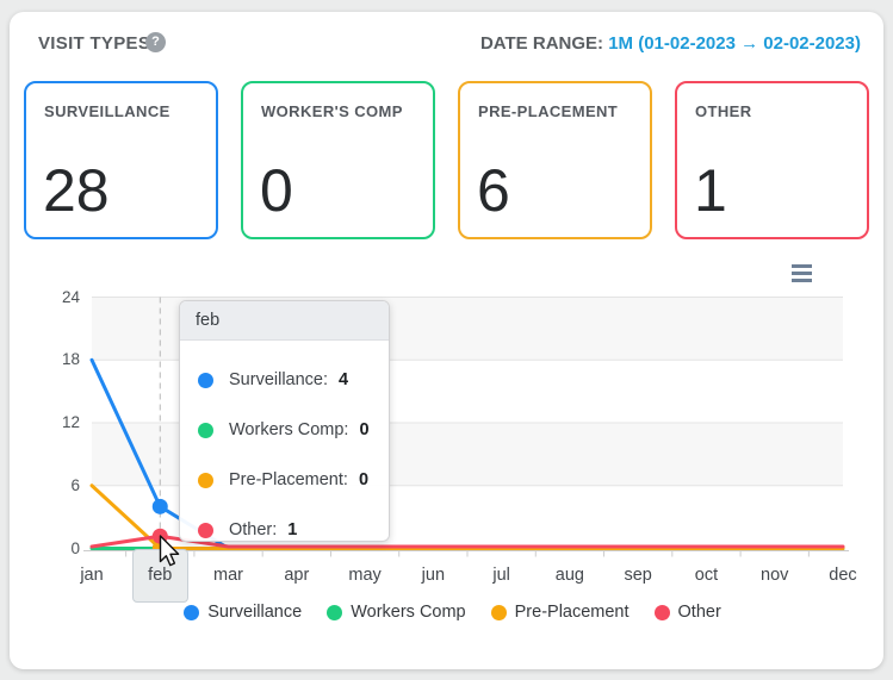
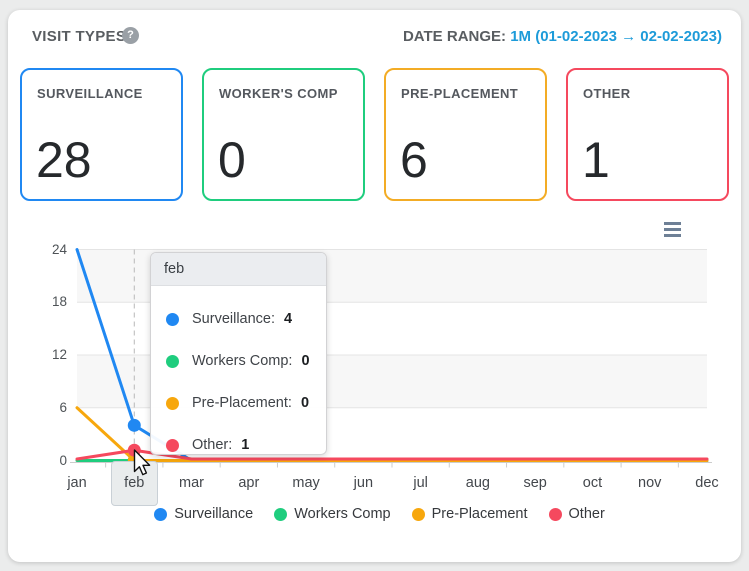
Surveillance/jan: 18 -> 24
